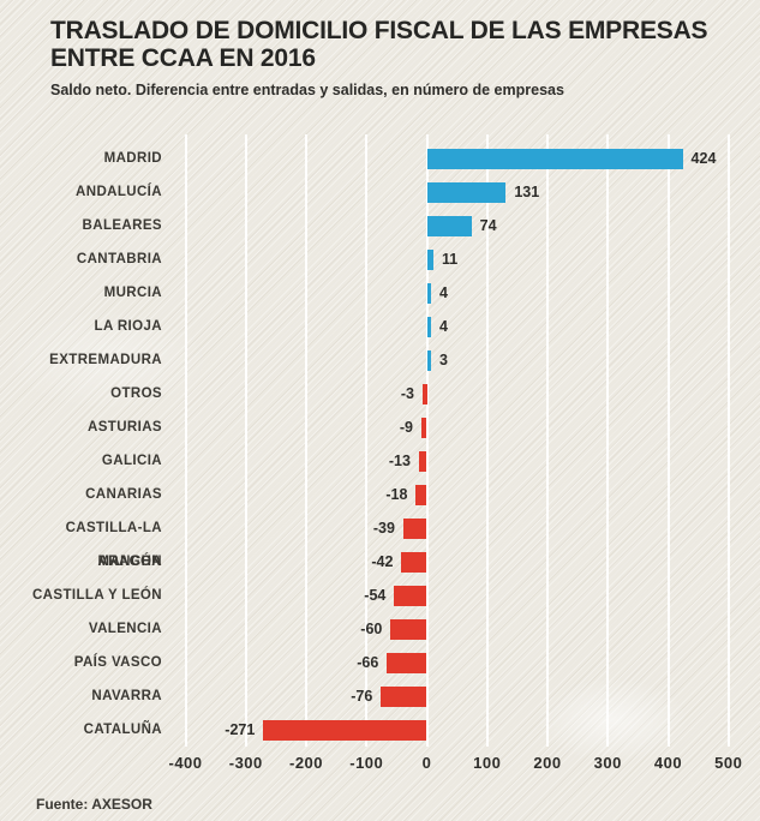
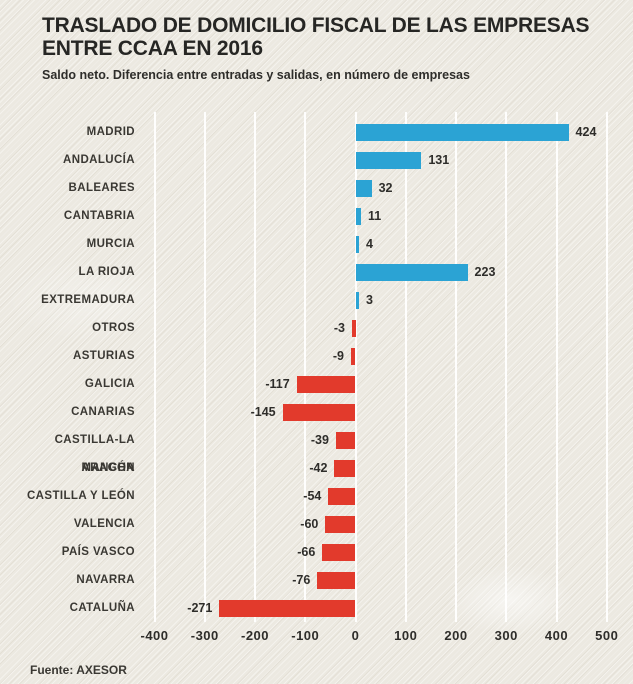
BALEARES: 74 -> 32
LA RIOJA: 4 -> 223
GALICIA: -13 -> -117
CANARIAS: -18 -> -145
